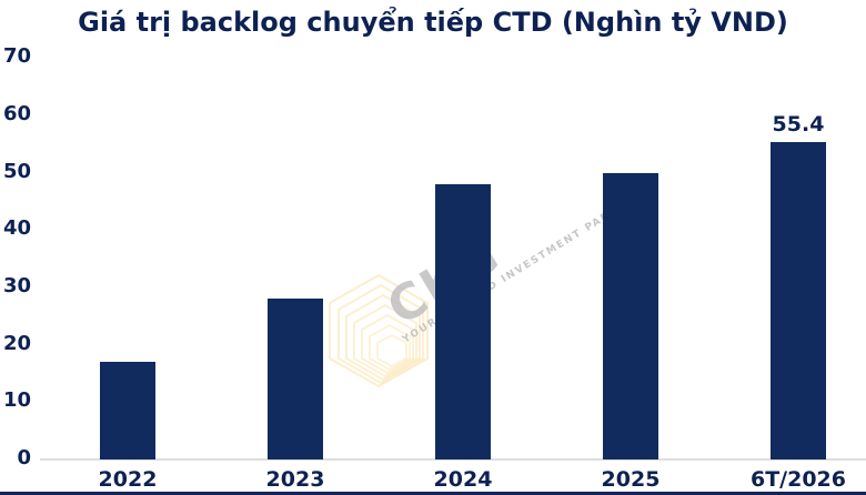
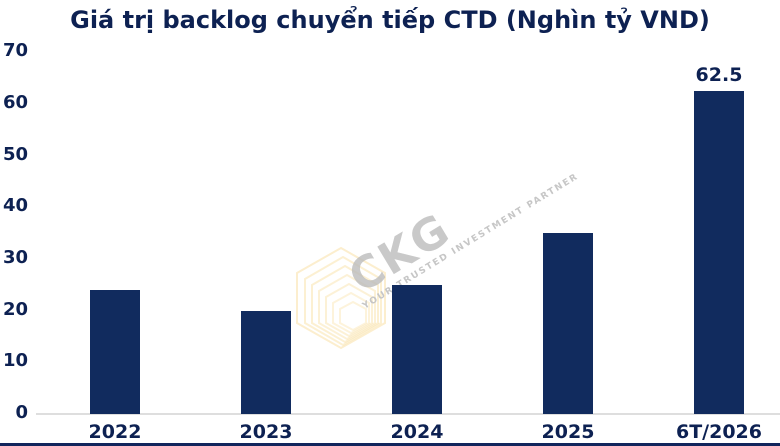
2022: 17 -> 24
2023: 28 -> 20
2024: 48 -> 25
2025: 50 -> 35
6T/2026: 55.4 -> 62.5
